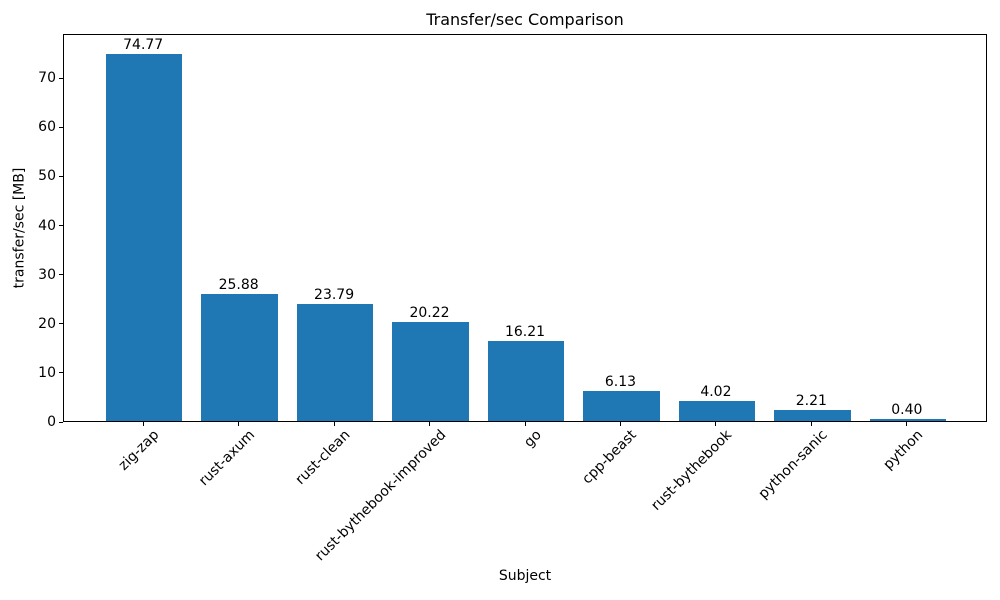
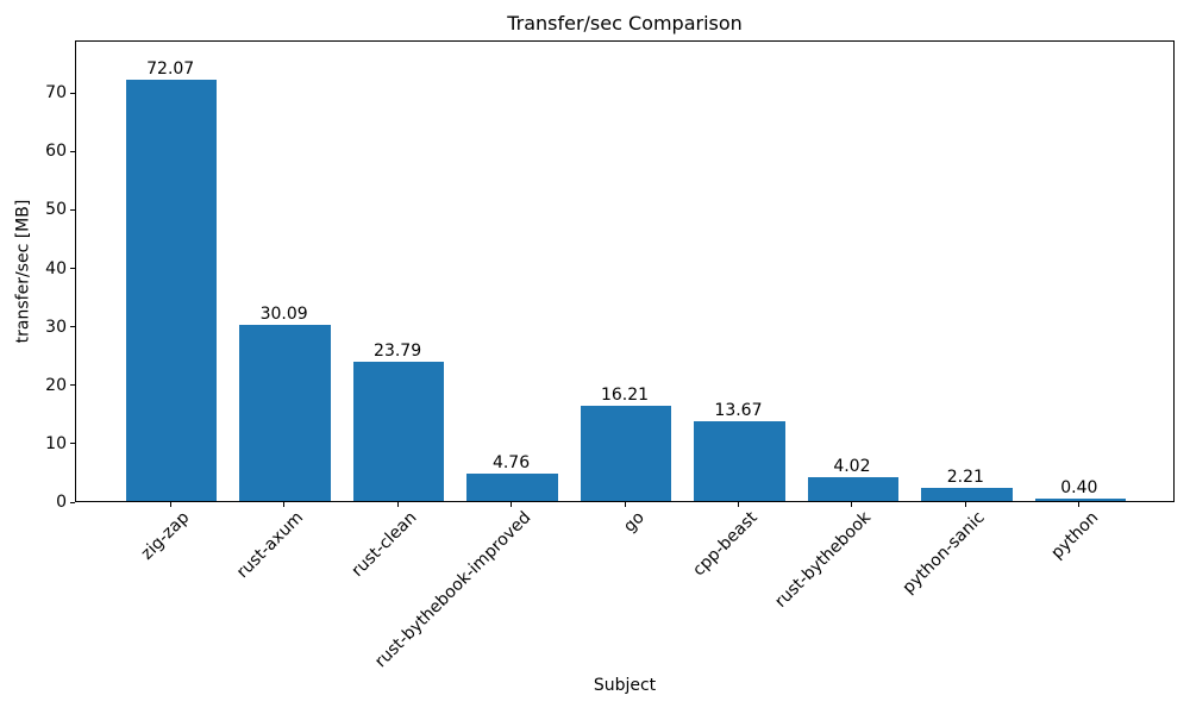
zig-zap: 74.77 -> 72.07
rust-axum: 25.88 -> 30.09
rust-bythebook-improved: 20.22 -> 4.76
cpp-beast: 6.13 -> 13.67
